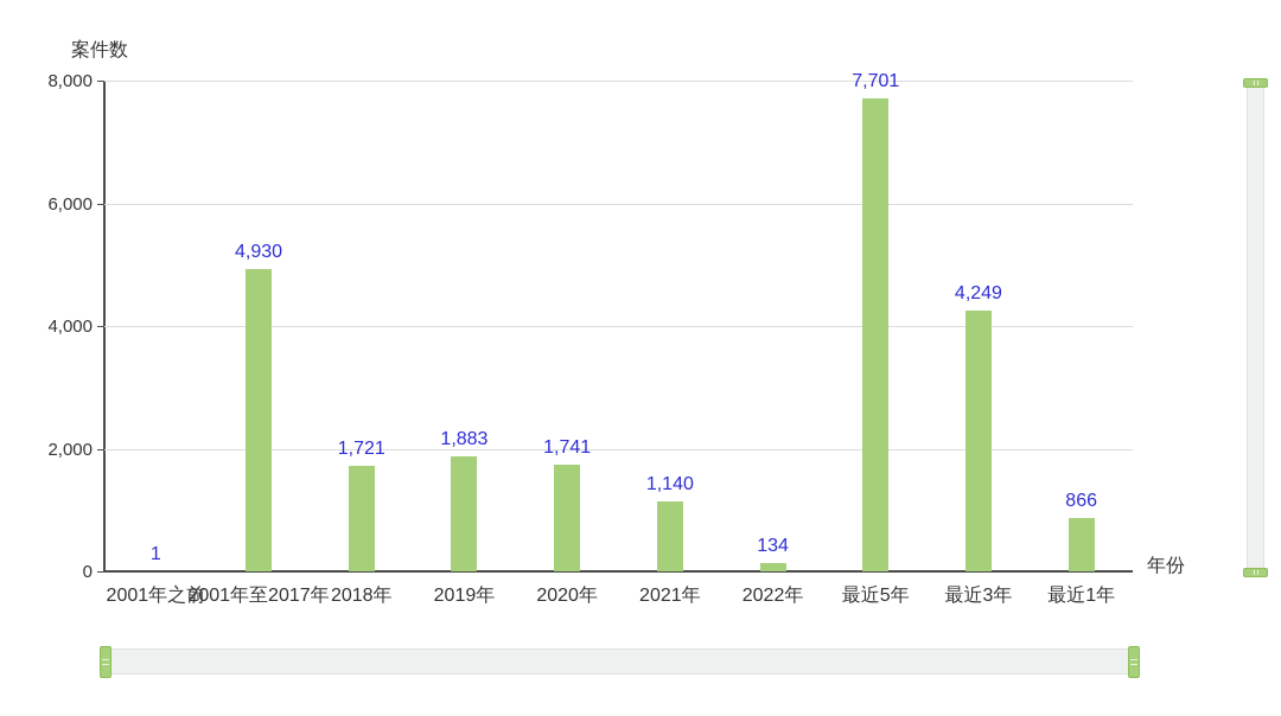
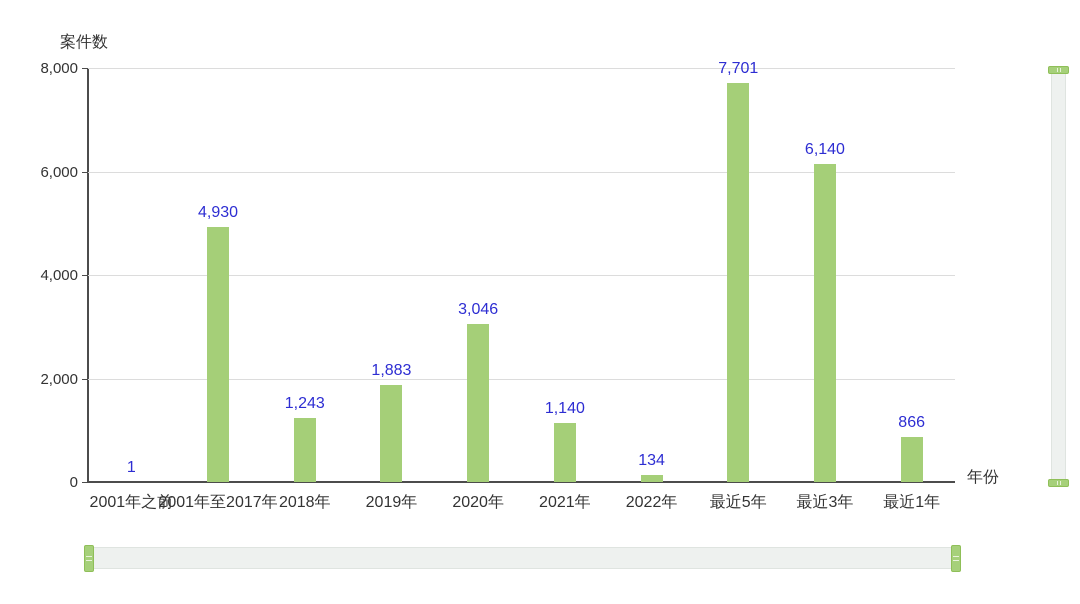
2018年: 1,721 -> 1,243
2020年: 1,741 -> 3,046
最近3年: 4,249 -> 6,140
